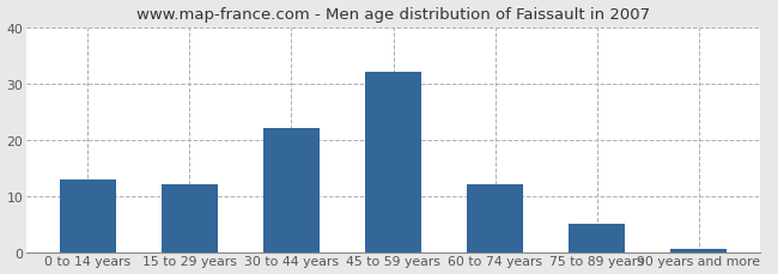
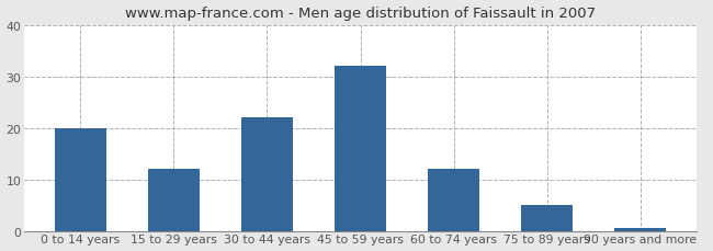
0 to 14 years: 13.0 -> 20.0
